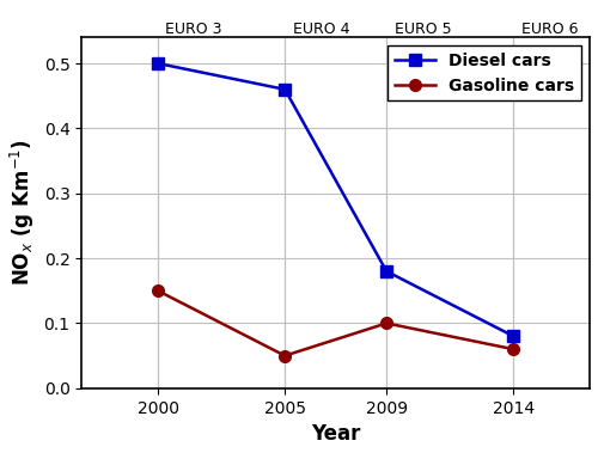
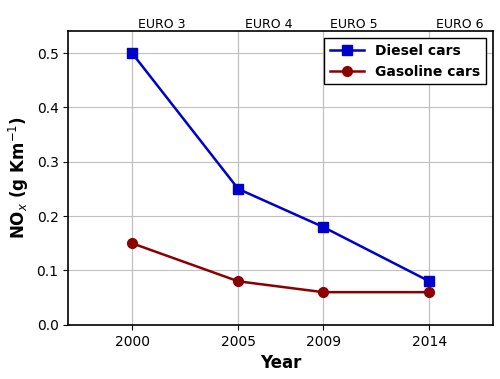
Diesel cars/2005: 0.46 -> 0.25
Gasoline cars/2005: 0.05 -> 0.08
Gasoline cars/2009: 0.10 -> 0.06
